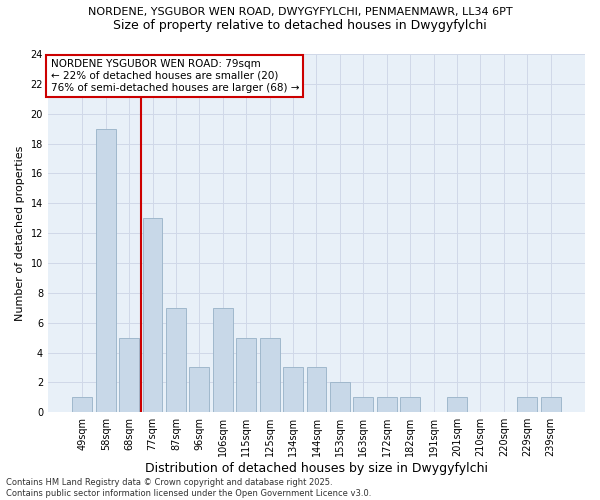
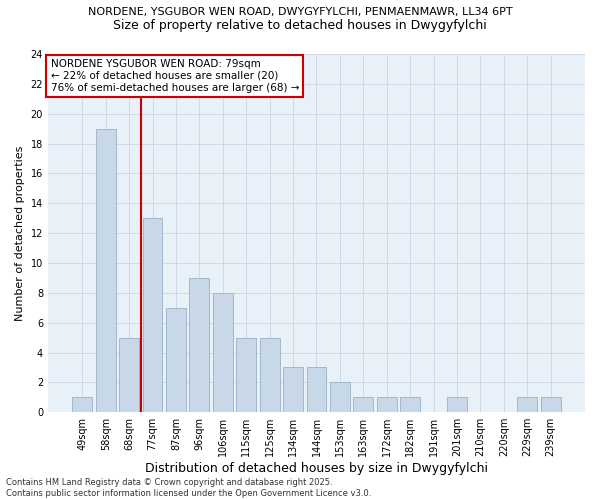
96sqm: 3 -> 9
106sqm: 7 -> 8
